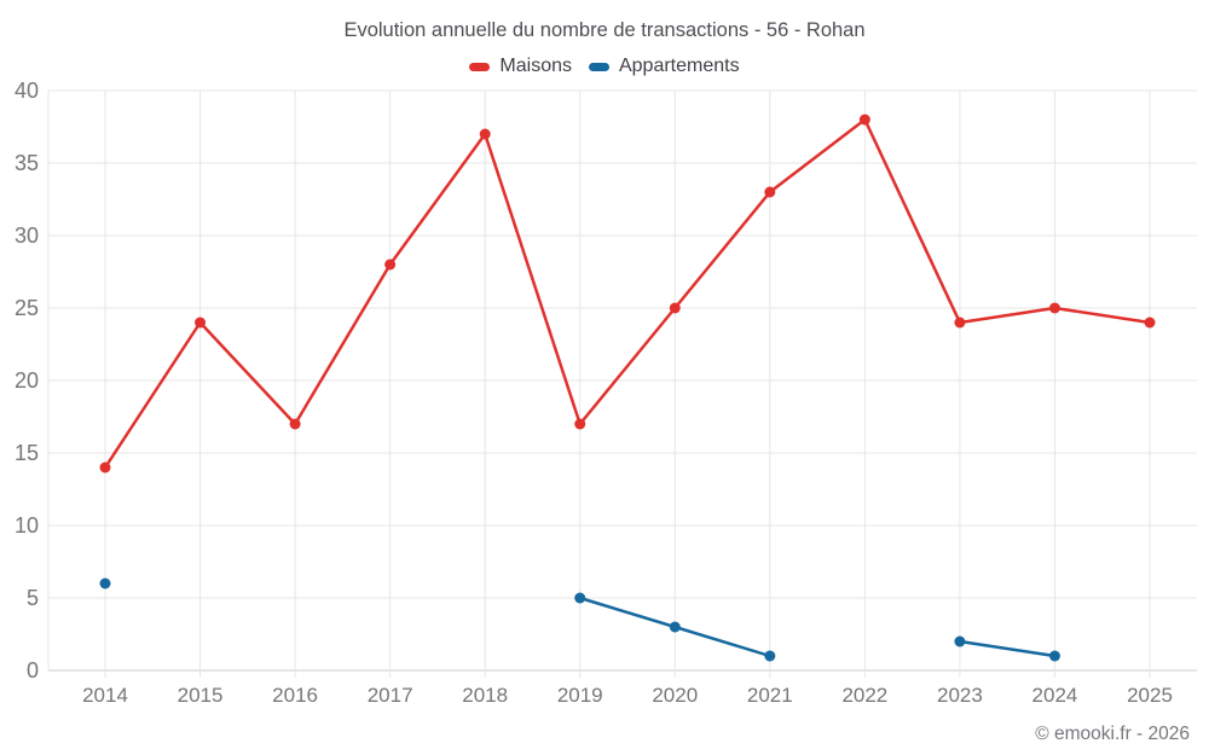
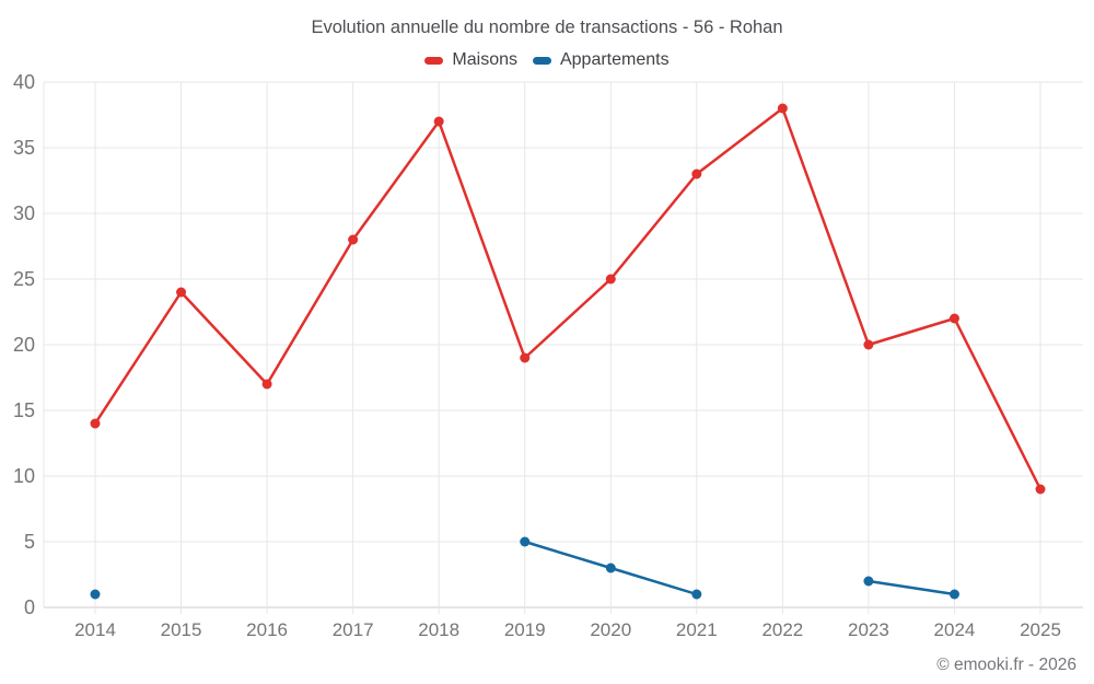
Appartements/2014: 6 -> 1
Maisons/2019: 17 -> 19
Maisons/2023: 24 -> 20
Maisons/2024: 25 -> 22
Maisons/2025: 24 -> 9
